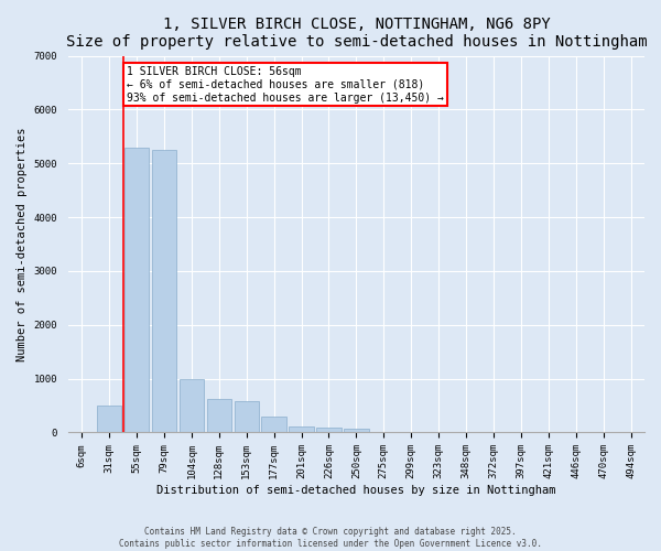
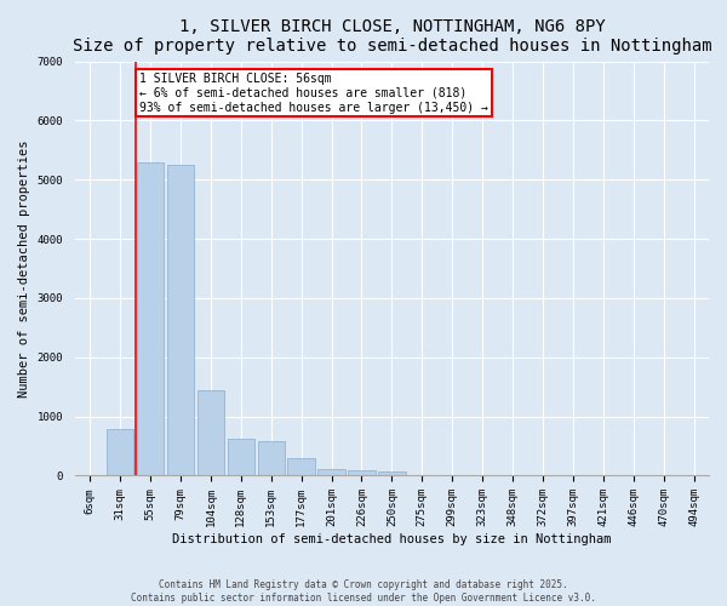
31sqm: 500 -> 780
104sqm: 1000 -> 1450
